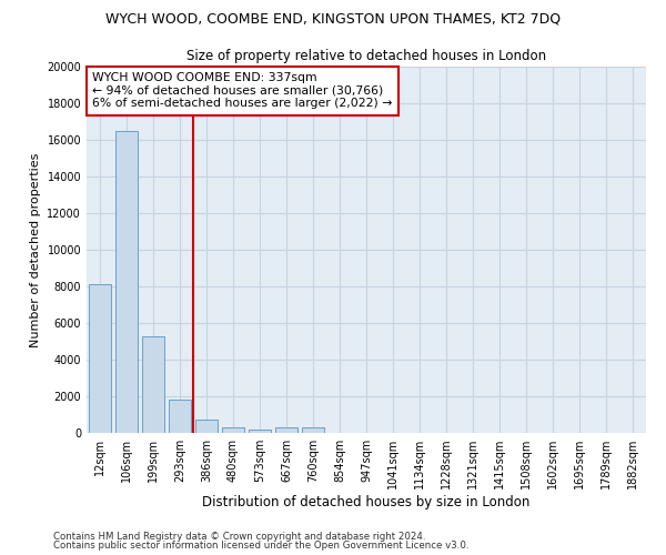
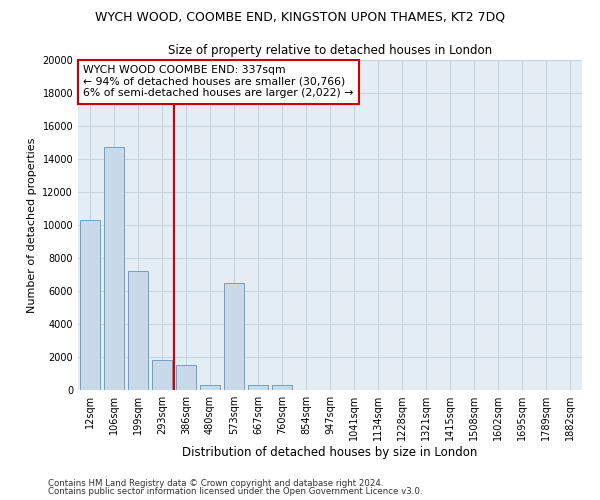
12sqm: 8100 -> 10300
106sqm: 16500 -> 14700
199sqm: 5300 -> 7200
386sqm: 800 -> 1500
573sqm: 200 -> 6500
